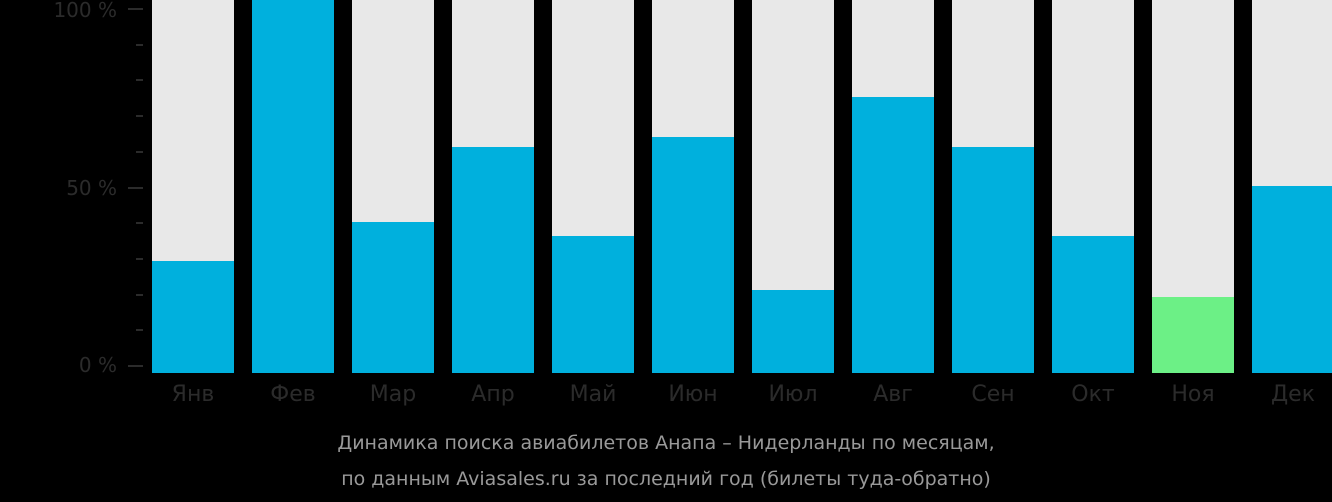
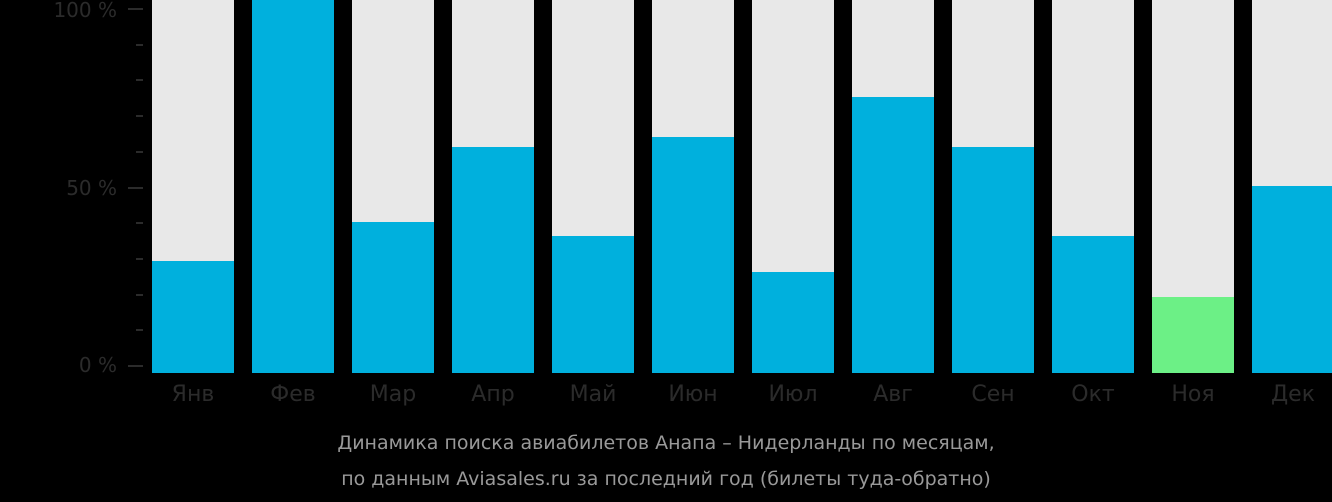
Июл: 21% -> 26%
